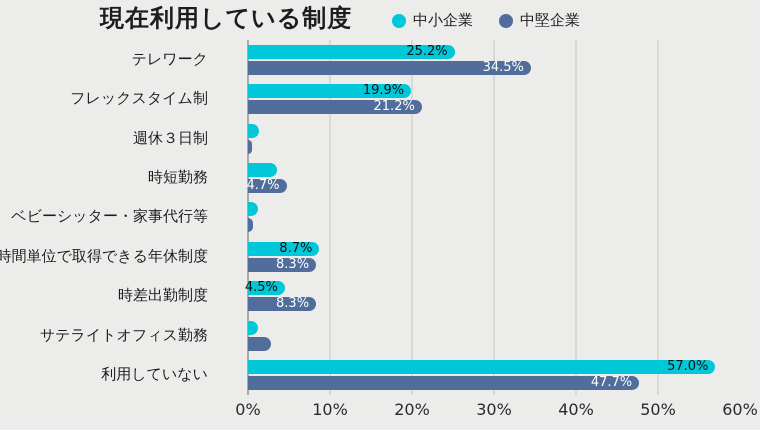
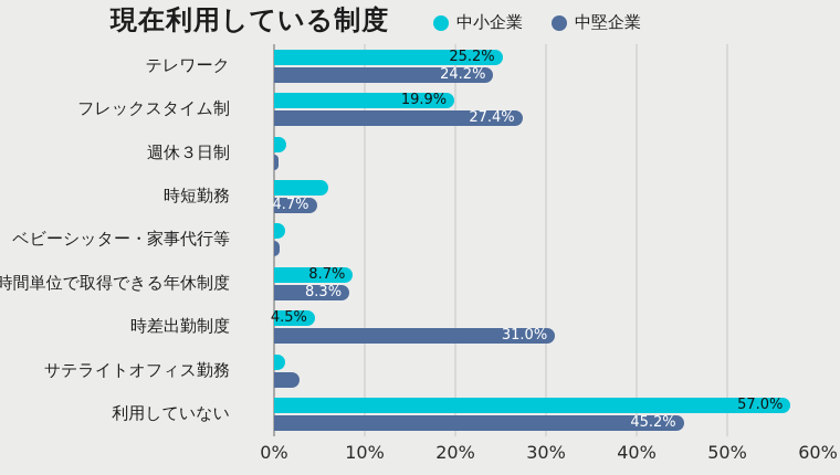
中堅企業/テレワーク: 34.5% -> 24.2%
中堅企業/フレックスタイム制: 21.2% -> 27.4%
中小企業/時短勤務: 4% -> 6%
中堅企業/時差出勤制度: 8.3% -> 31.0%
中堅企業/利用していない: 47.7% -> 45.2%
